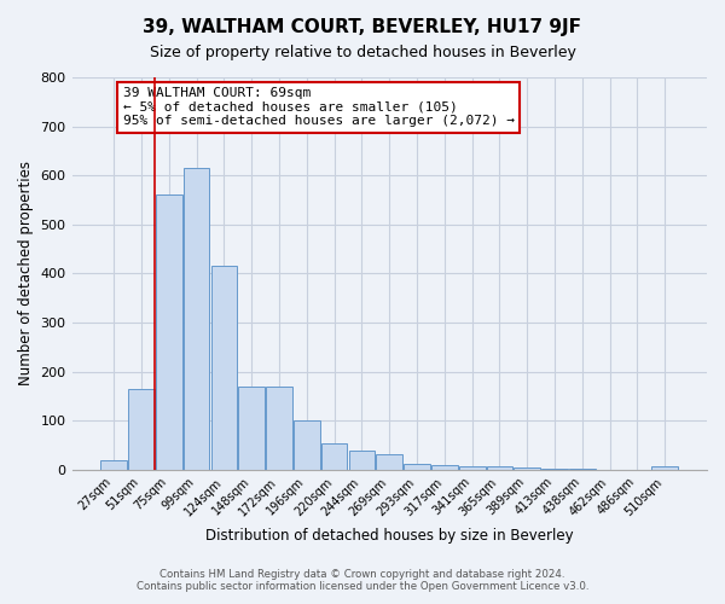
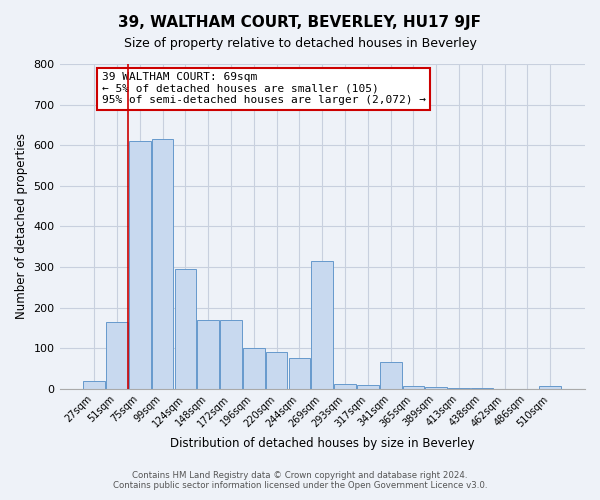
75sqm: 560 -> 610
124sqm: 415 -> 295
220sqm: 55 -> 90
244sqm: 40 -> 75
269sqm: 32 -> 315
341sqm: 8 -> 65
